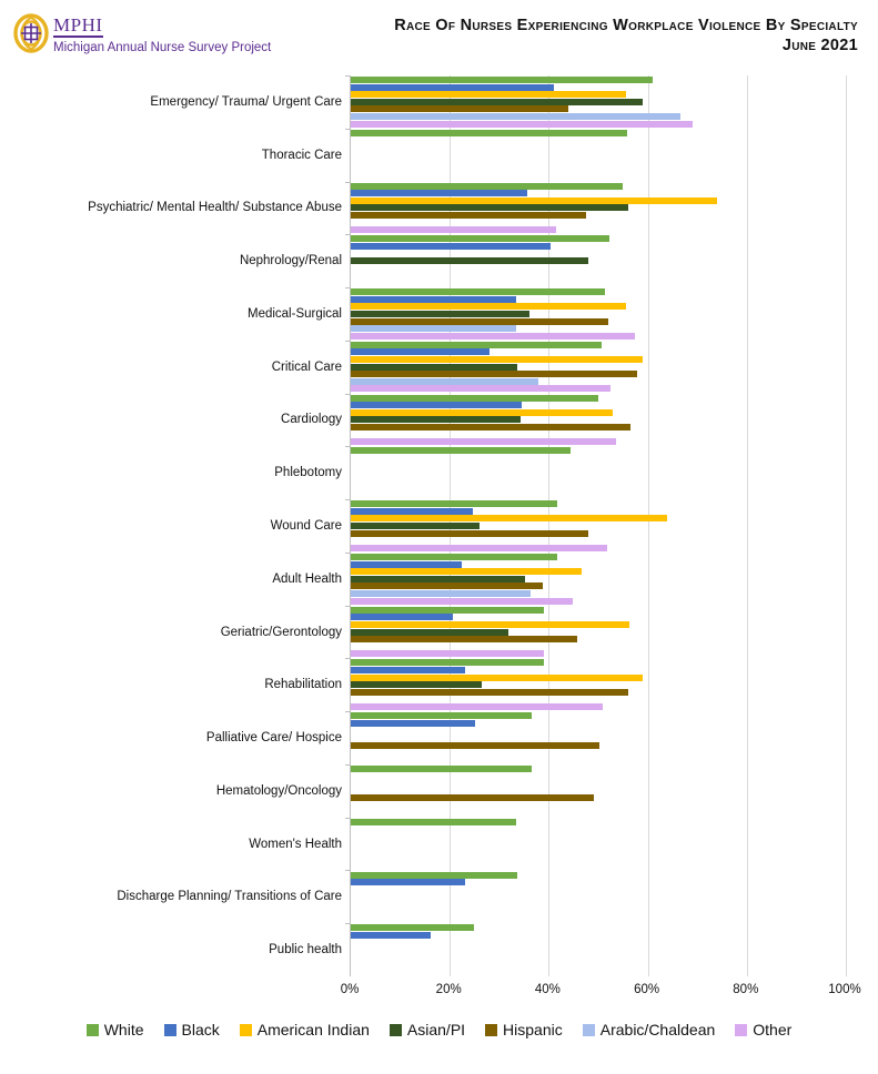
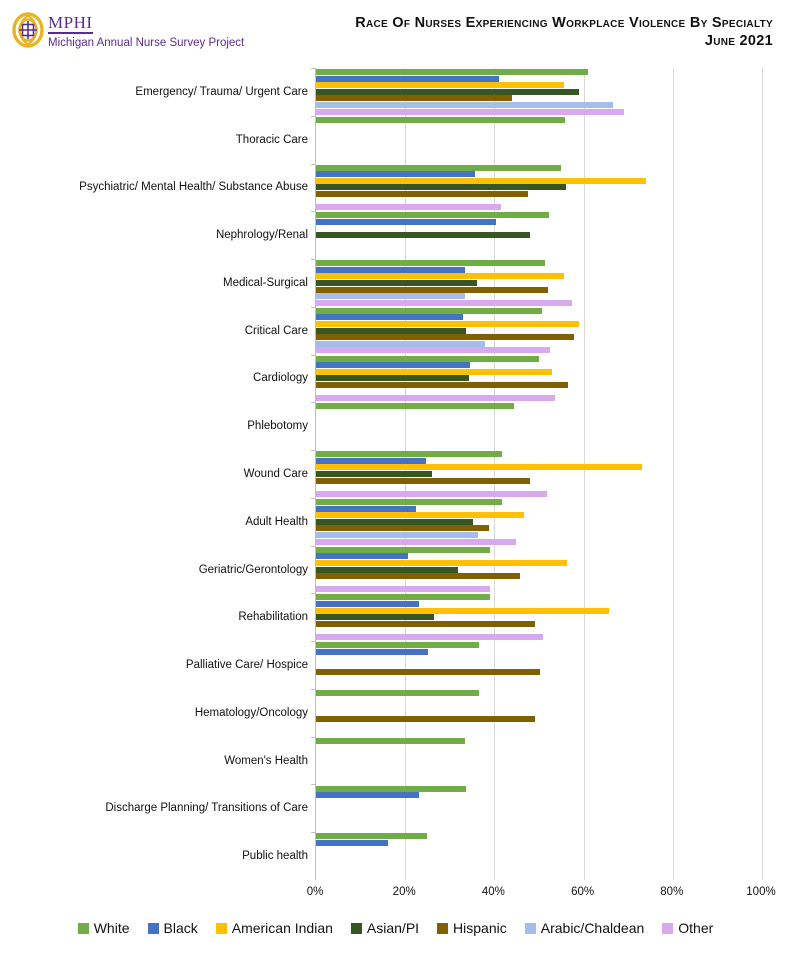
Black/Critical Care: 28% -> 33%
American Indian/Wound Care: 64% -> 73%
American Indian/Rehabilitation: 59% -> 66%
Hispanic/Rehabilitation: 56% -> 49%
